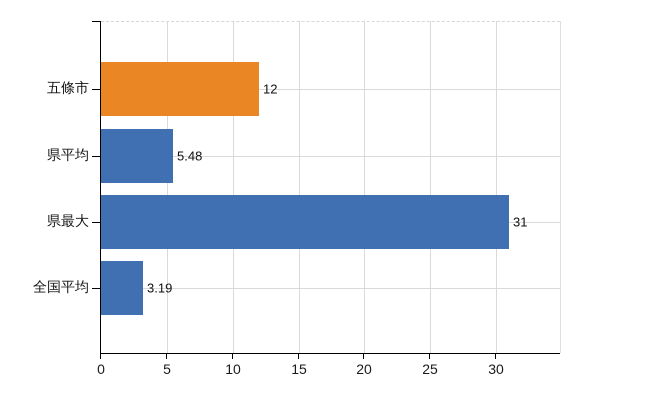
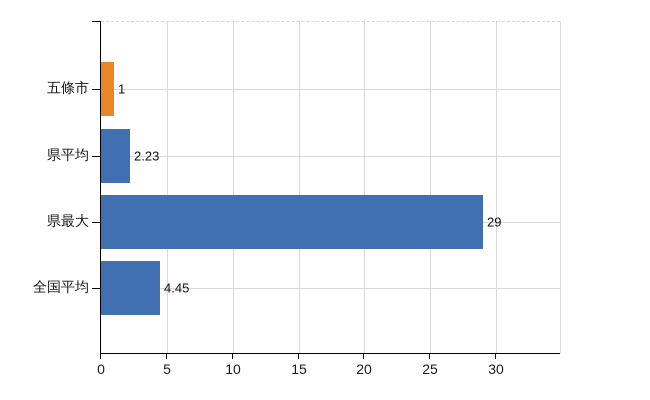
五條市: 12 -> 1
県平均: 5.48 -> 2.23
県最大: 31 -> 29
全国平均: 3.19 -> 4.45
